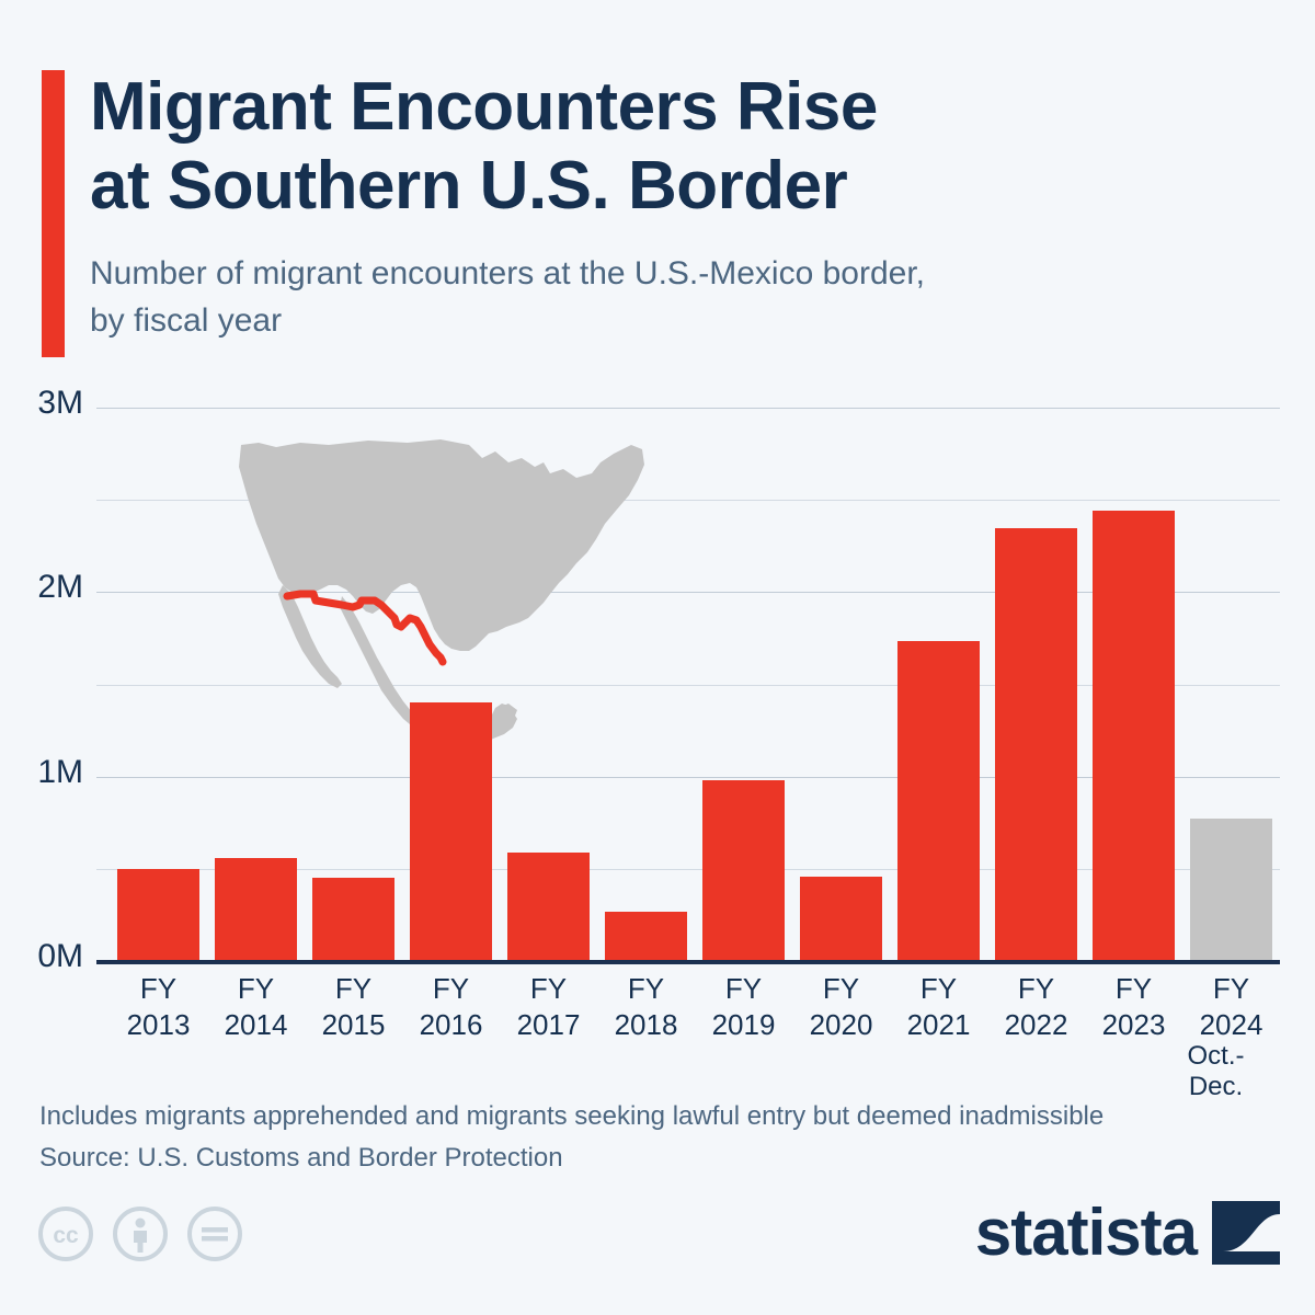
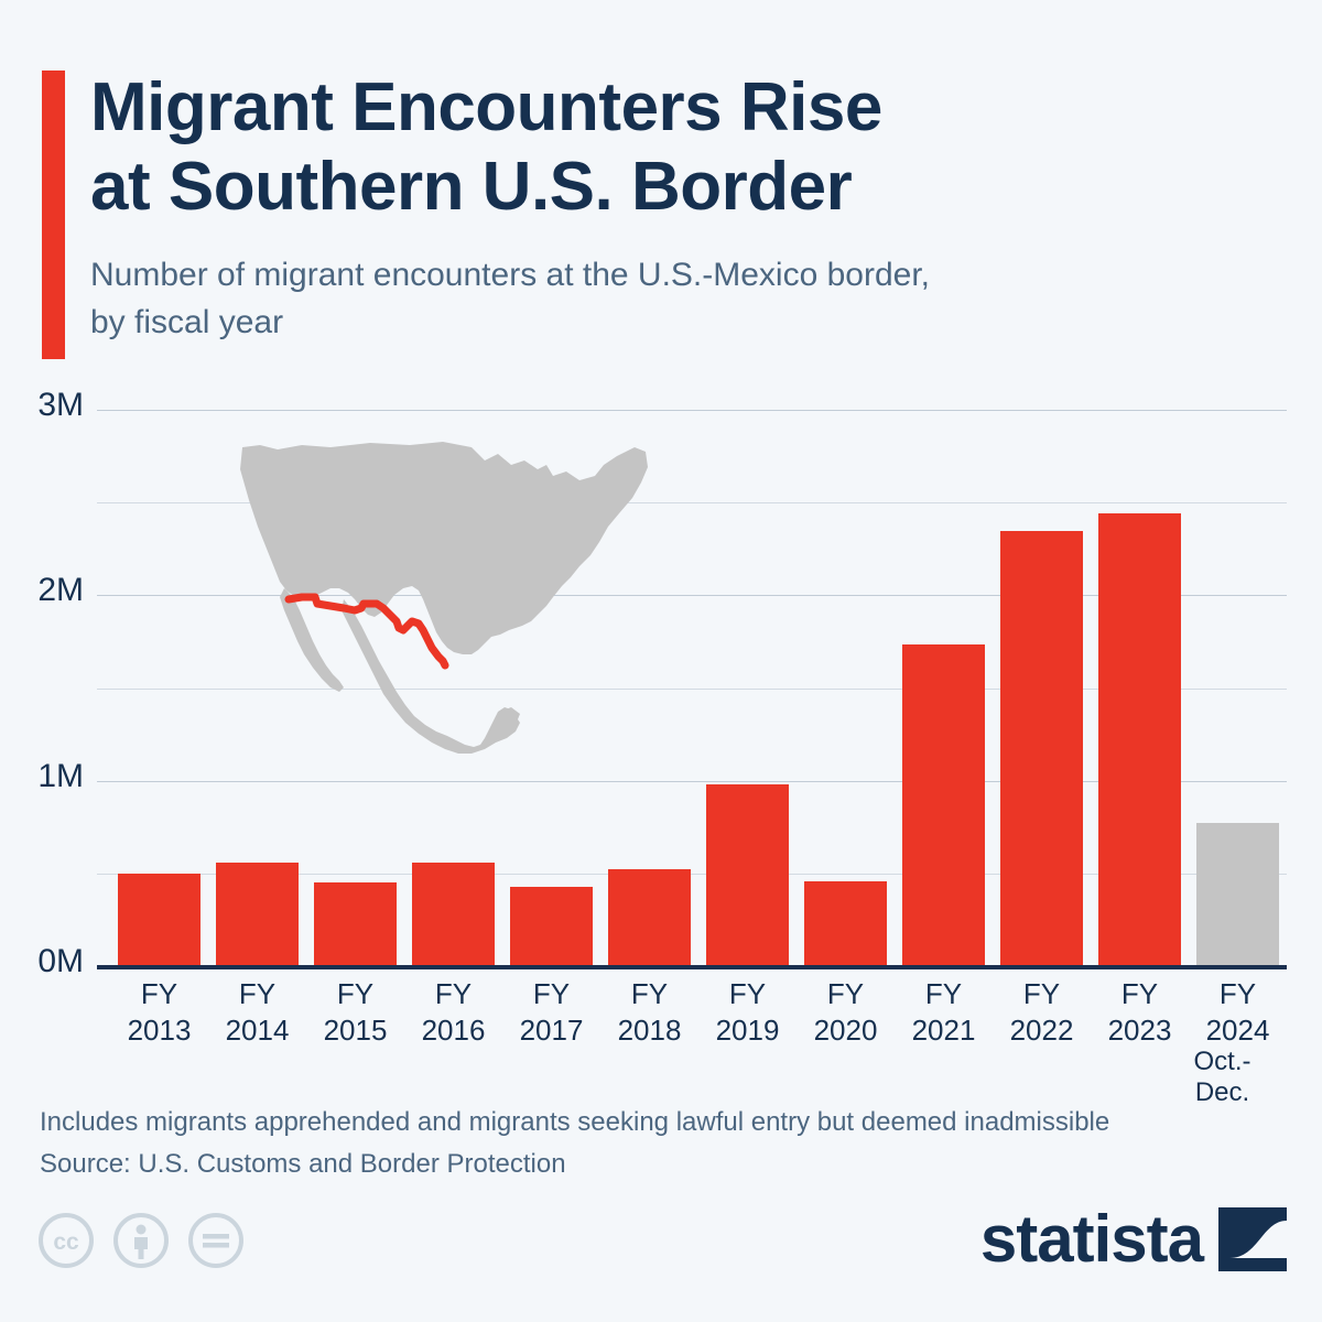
FY 2016: 1.40M -> 0.56M
FY 2017: 0.59M -> 0.43M
FY 2018: 0.27M -> 0.52M
